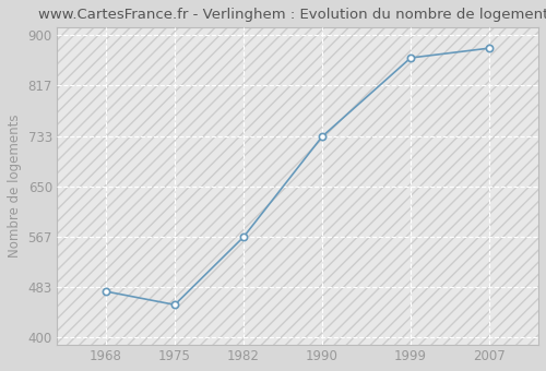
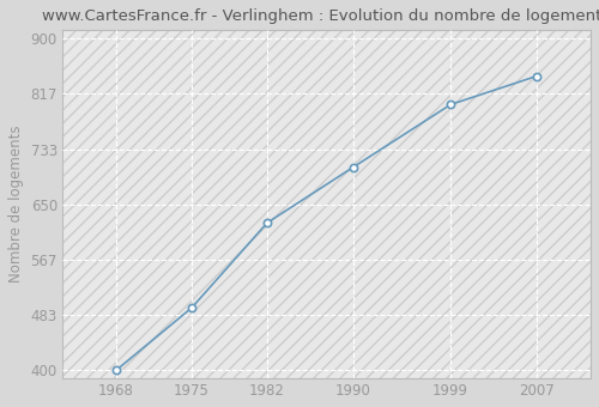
1968: 476 -> 400
1975: 454 -> 494
1982: 566 -> 622
1990: 732 -> 706
1999: 862 -> 800
2007: 878 -> 843
